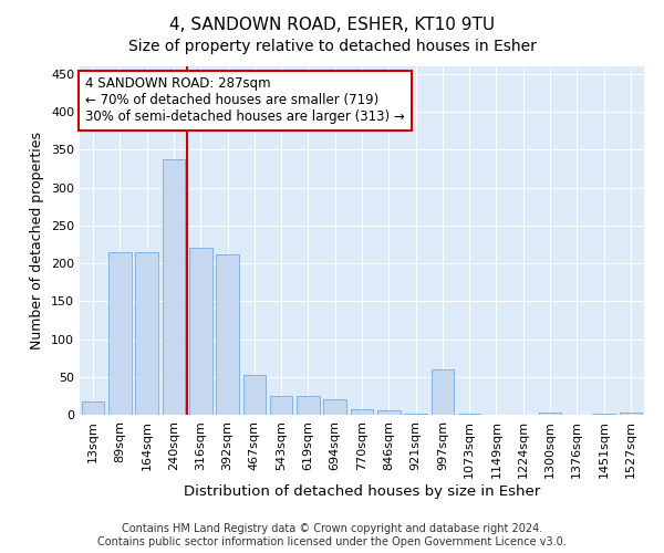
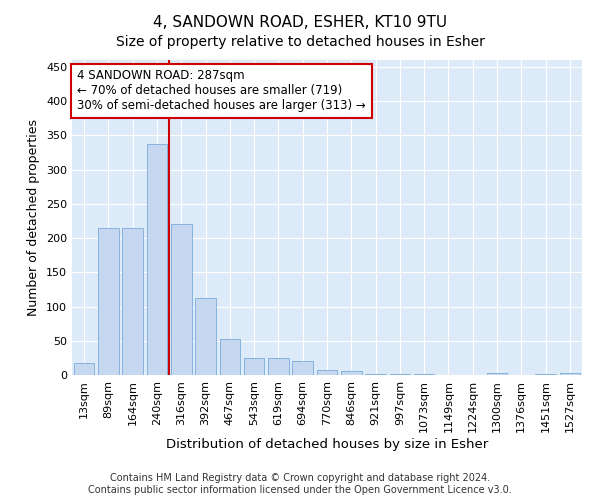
392sqm: 212 -> 113
997sqm: 60 -> 1
